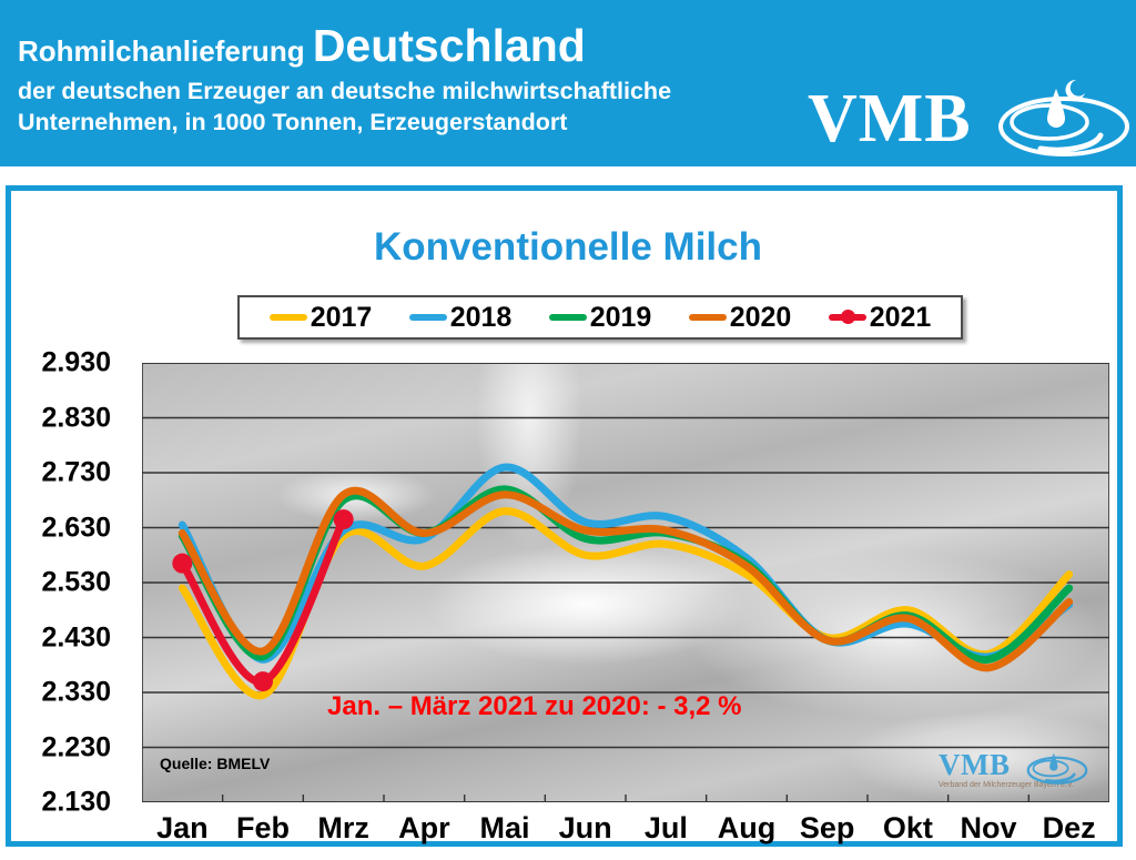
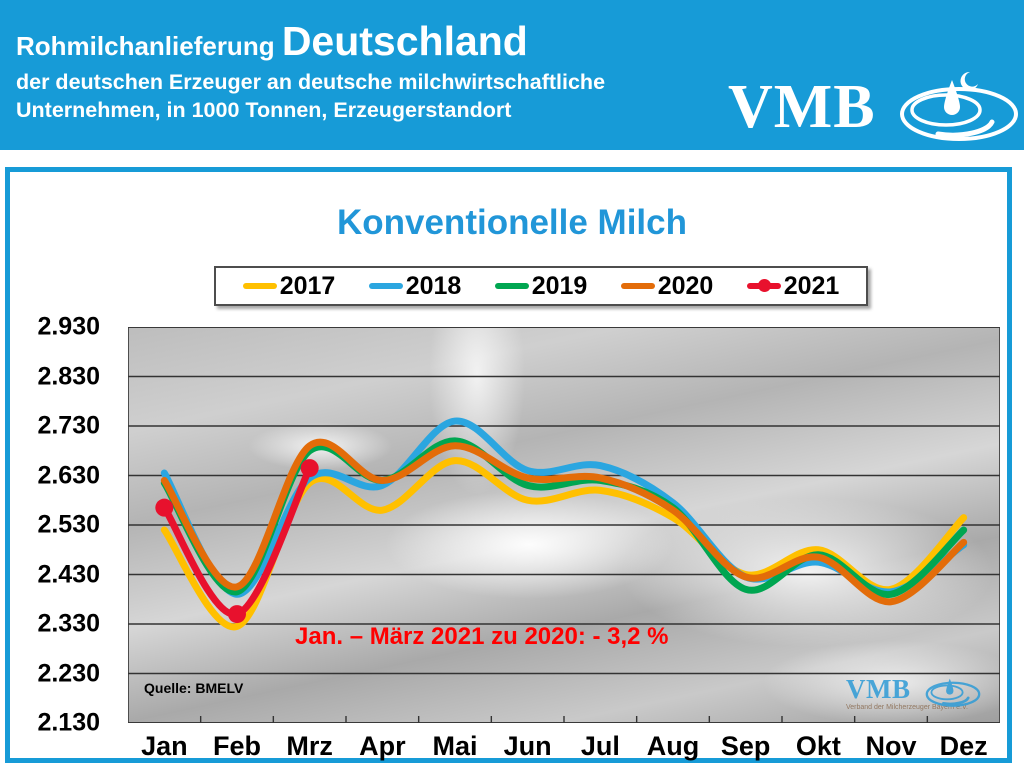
2019/Sep: 2420 -> 2400
